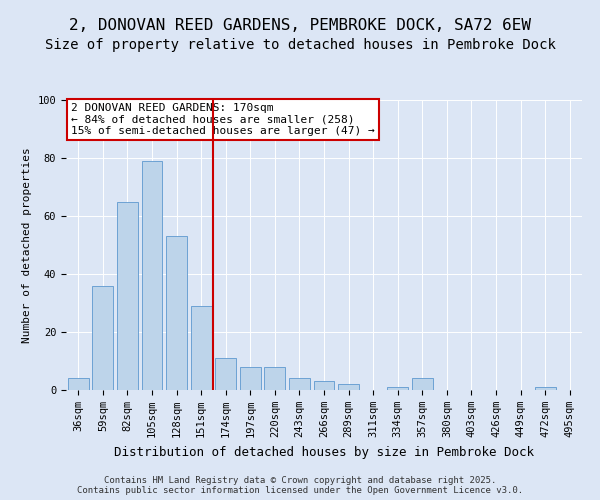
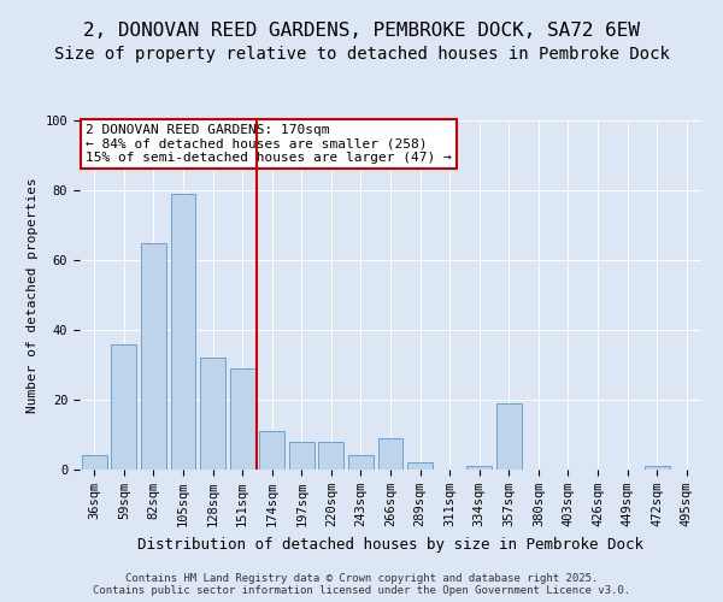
128sqm: 53 -> 32
266sqm: 3 -> 9
357sqm: 4 -> 19
